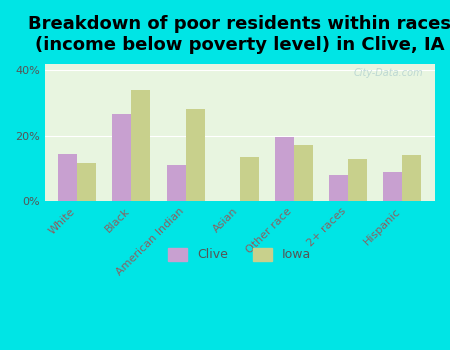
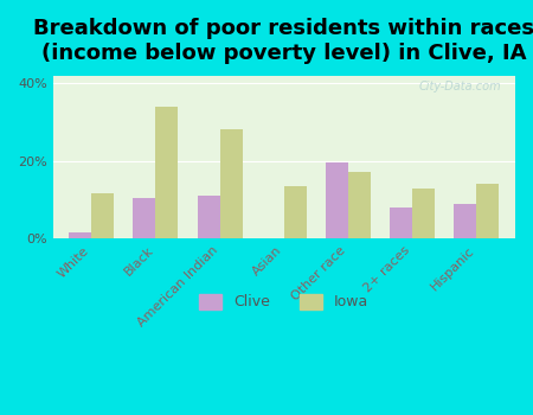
Clive/White: 14.5% -> 1.5%
Clive/Black: 26.5% -> 10.5%
